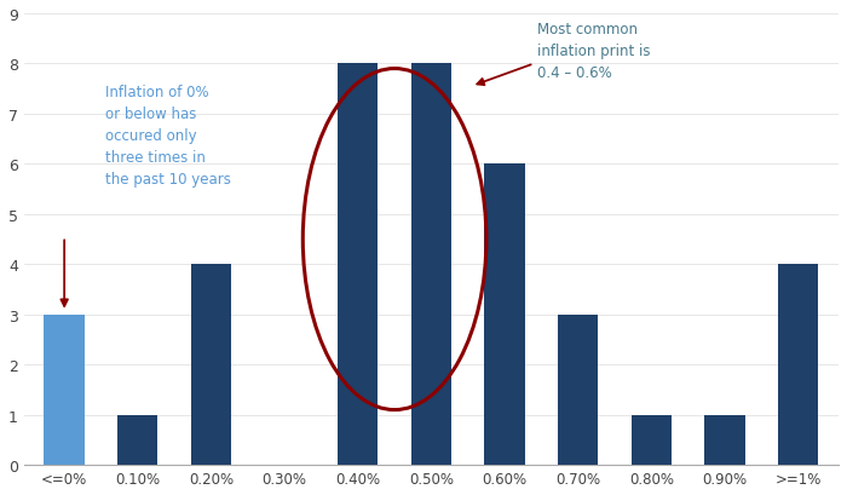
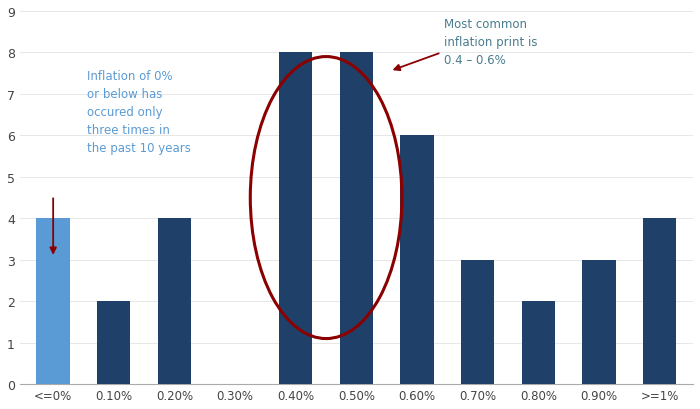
<=0%: 3 -> 4
0.10%: 1 -> 2
0.80%: 1 -> 2
0.90%: 1 -> 3
